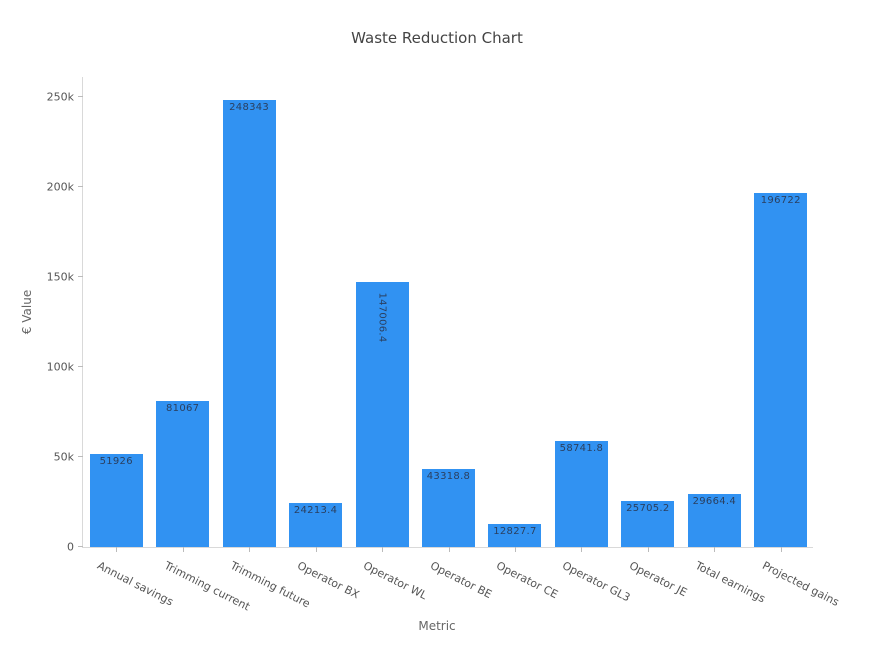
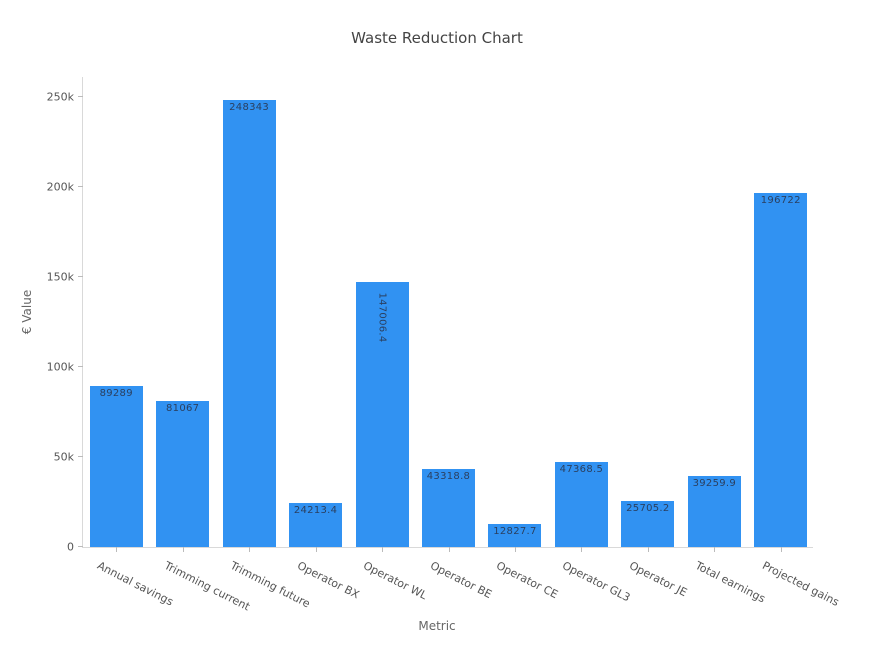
Annual savings: 51926 -> 89289
Operator GL3: 58741.8 -> 47368.5
Total earnings: 29664.4 -> 39259.9
